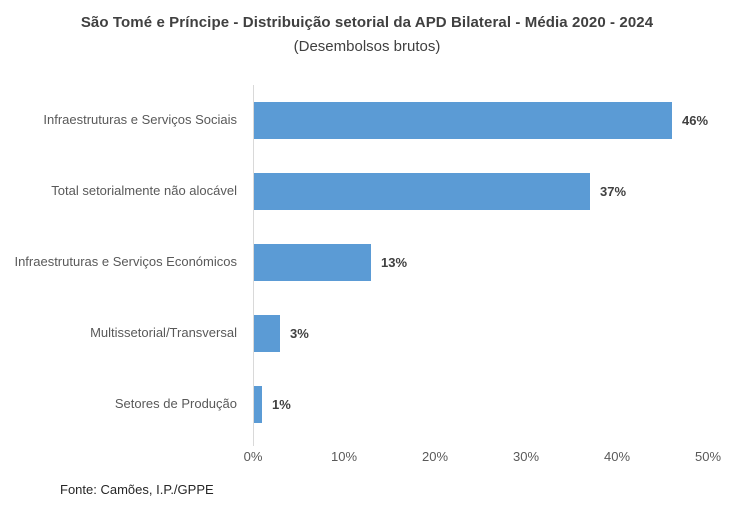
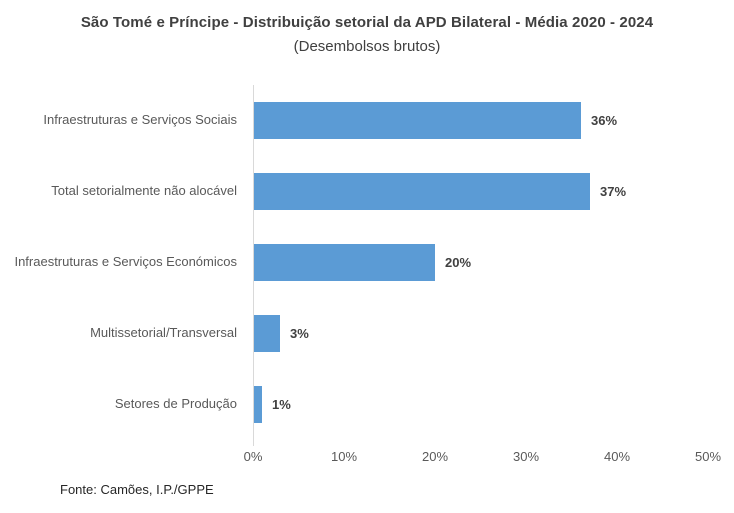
Infraestruturas e Serviços Sociais: 46% -> 36%
Infraestruturas e Serviços Económicos: 13% -> 20%
